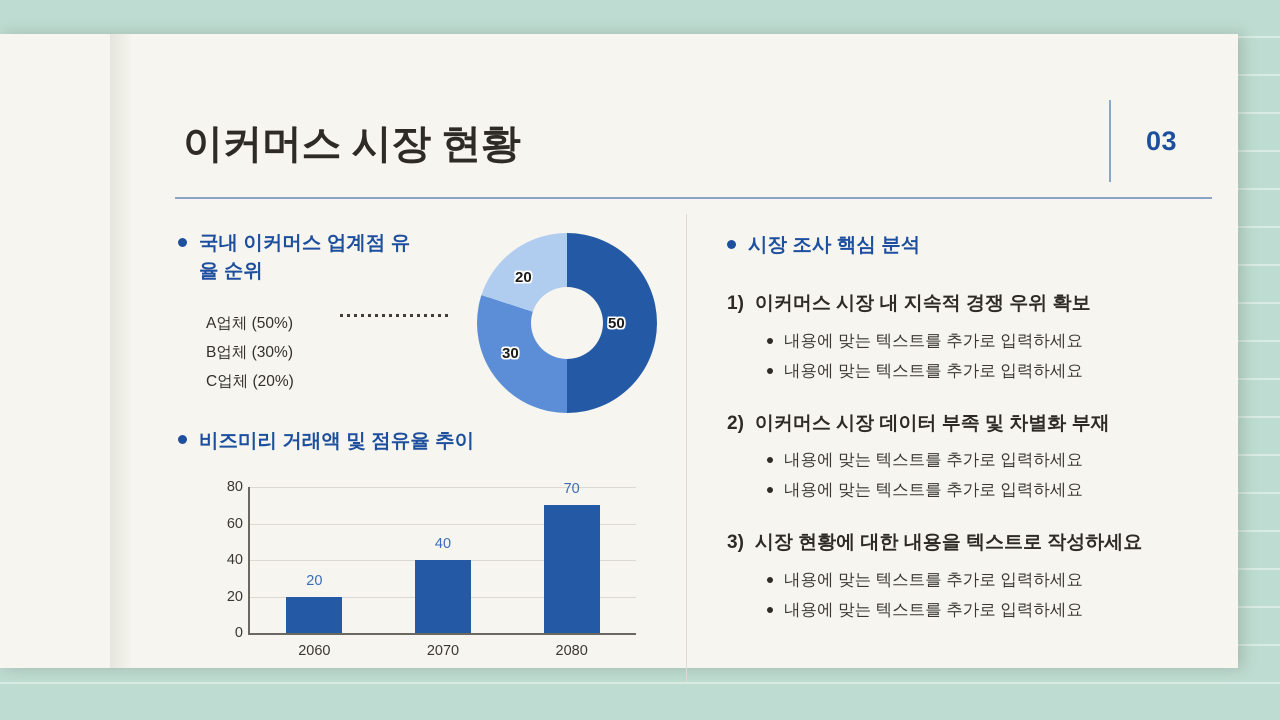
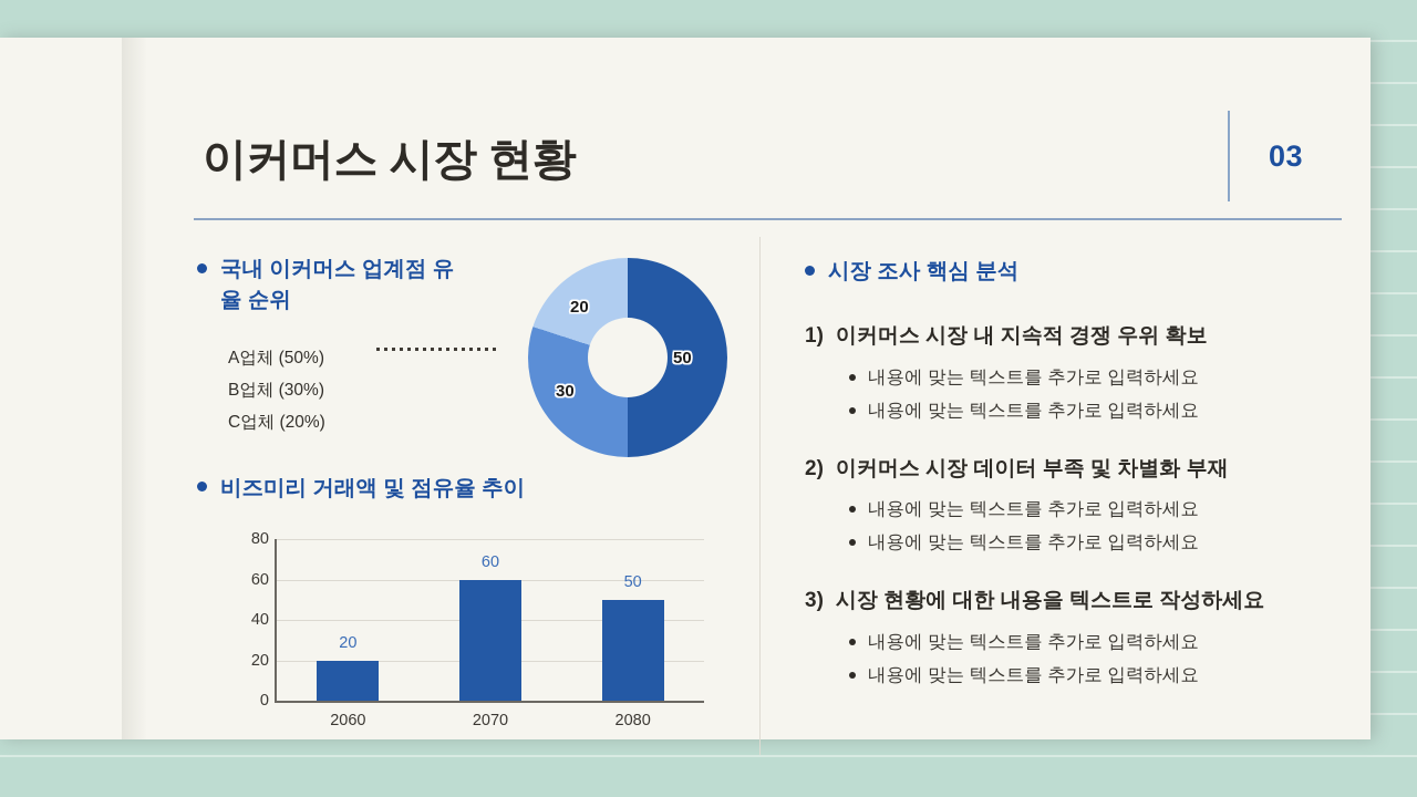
비즈미리 거래액 및 점유율 추이/2070: 40 -> 60
비즈미리 거래액 및 점유율 추이/2080: 70 -> 50
